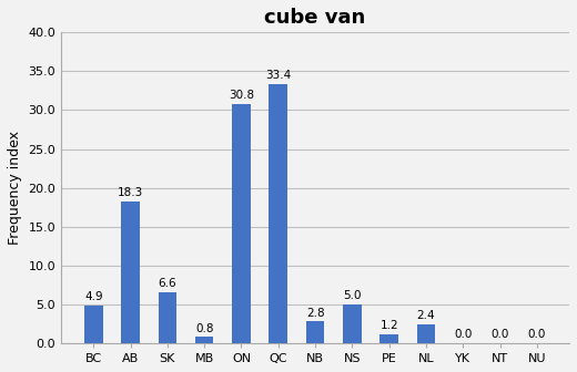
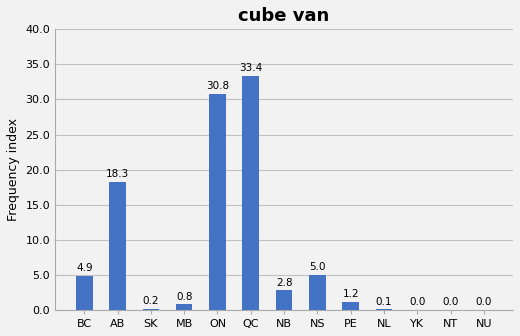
SK: 6.6 -> 0.2
NL: 2.4 -> 0.1
